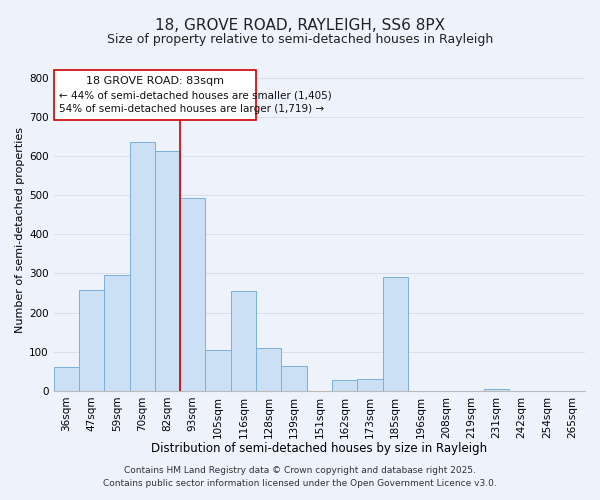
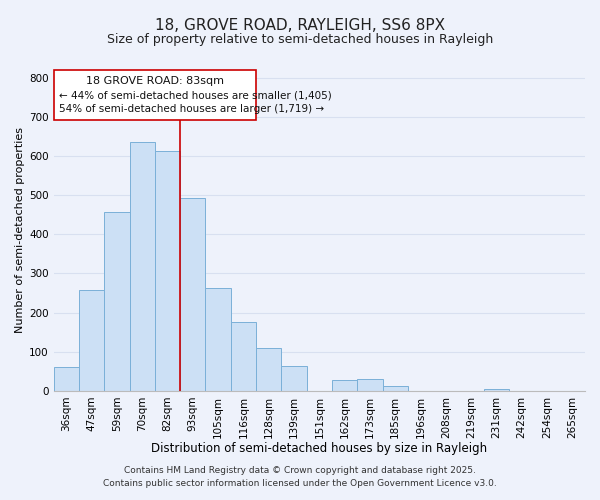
59sqm: 295 -> 458
105sqm: 105 -> 263
116sqm: 255 -> 175
185sqm: 290 -> 12
